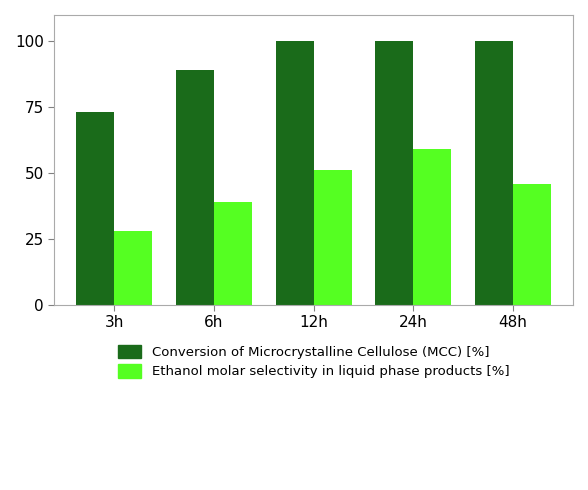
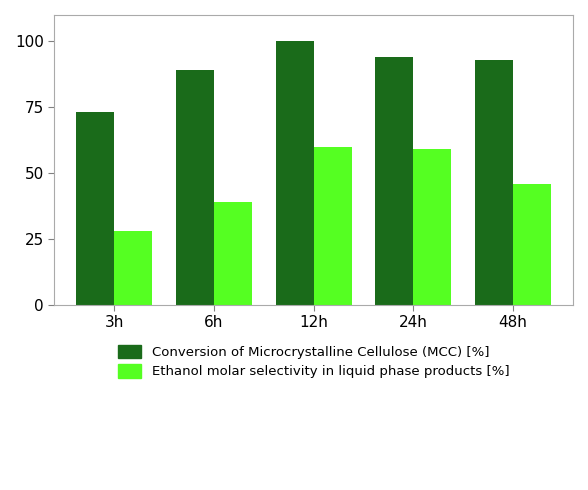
Ethanol molar selectivity in liquid phase products [%]/12h: 51 -> 60
Conversion of Microcrystalline Cellulose (MCC) [%]/24h: 100 -> 94
Conversion of Microcrystalline Cellulose (MCC) [%]/48h: 100 -> 93
